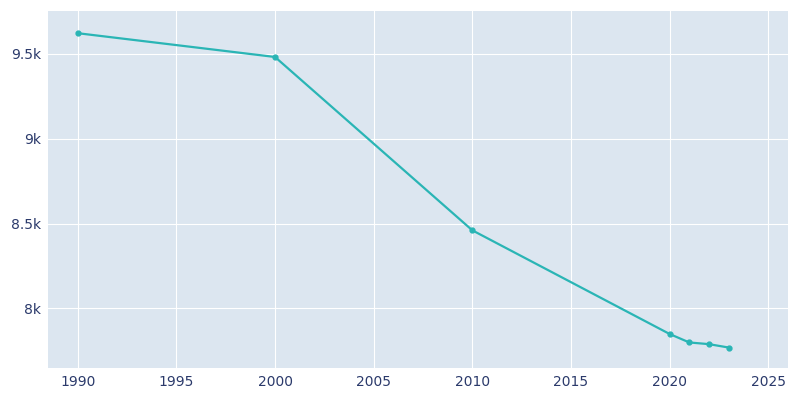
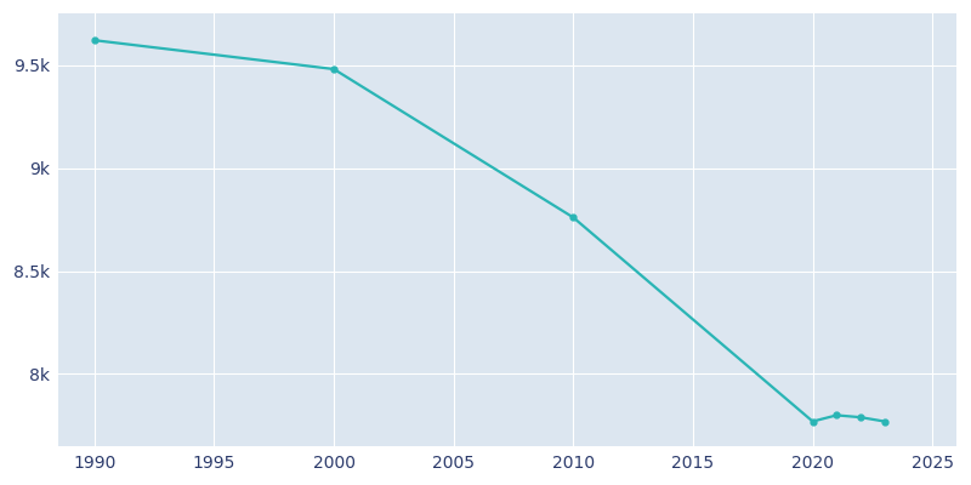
2010: 8.46k -> 8.76k
2020: 7.85k -> 7.77k
